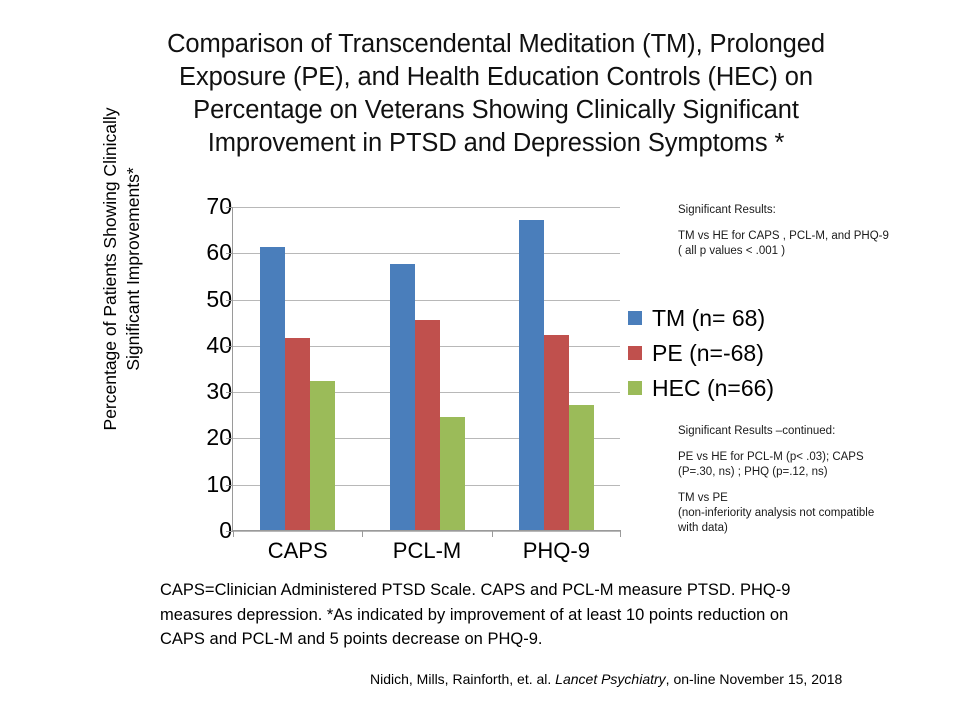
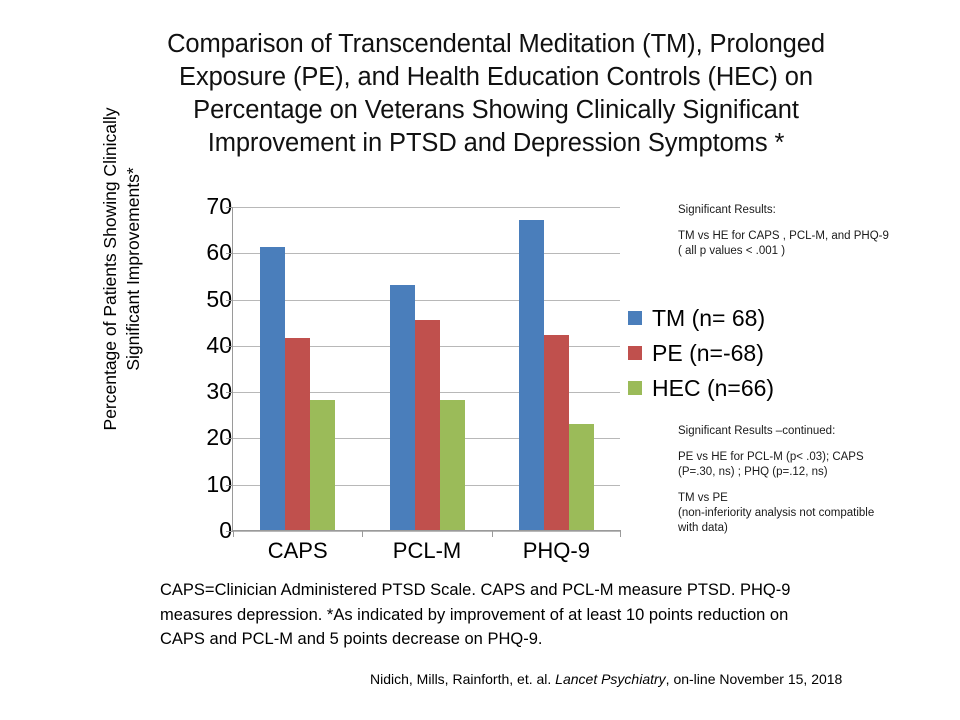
HEC (n=66)/CAPS: 32 -> 28
TM (n= 68)/PCL-M: 57 -> 53
HEC (n=66)/PCL-M: 24 -> 28
HEC (n=66)/PHQ-9: 27 -> 23
